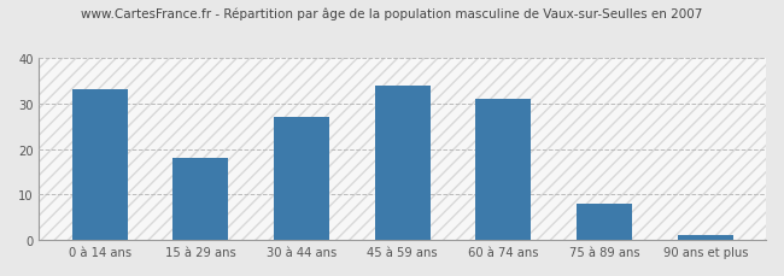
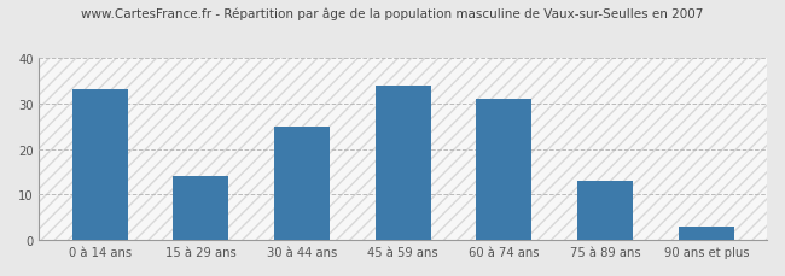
15 à 29 ans: 18 -> 14
30 à 44 ans: 27 -> 25
75 à 89 ans: 8 -> 13
90 ans et plus: 1 -> 3
